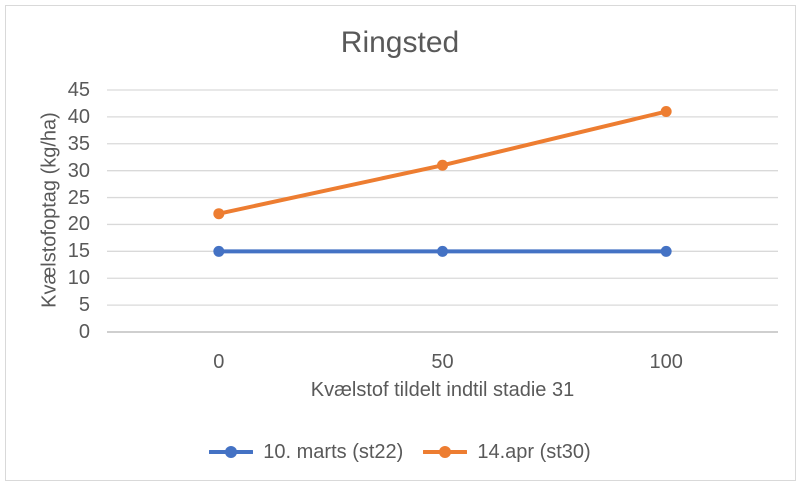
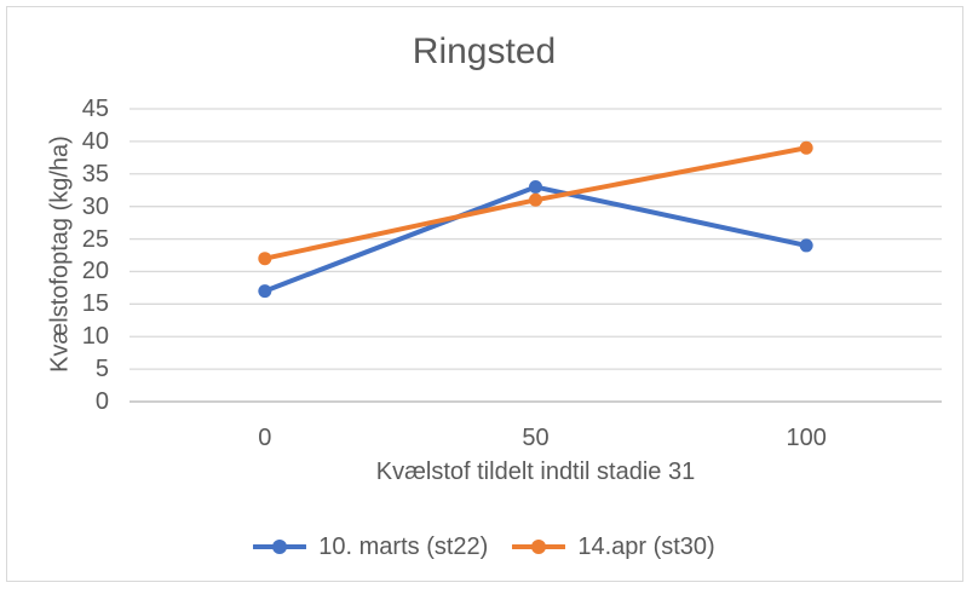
10. marts (st22)/0: 15 -> 17
10. marts (st22)/50: 15 -> 33
10. marts (st22)/100: 15 -> 24
14.apr (st30)/100: 41 -> 39
